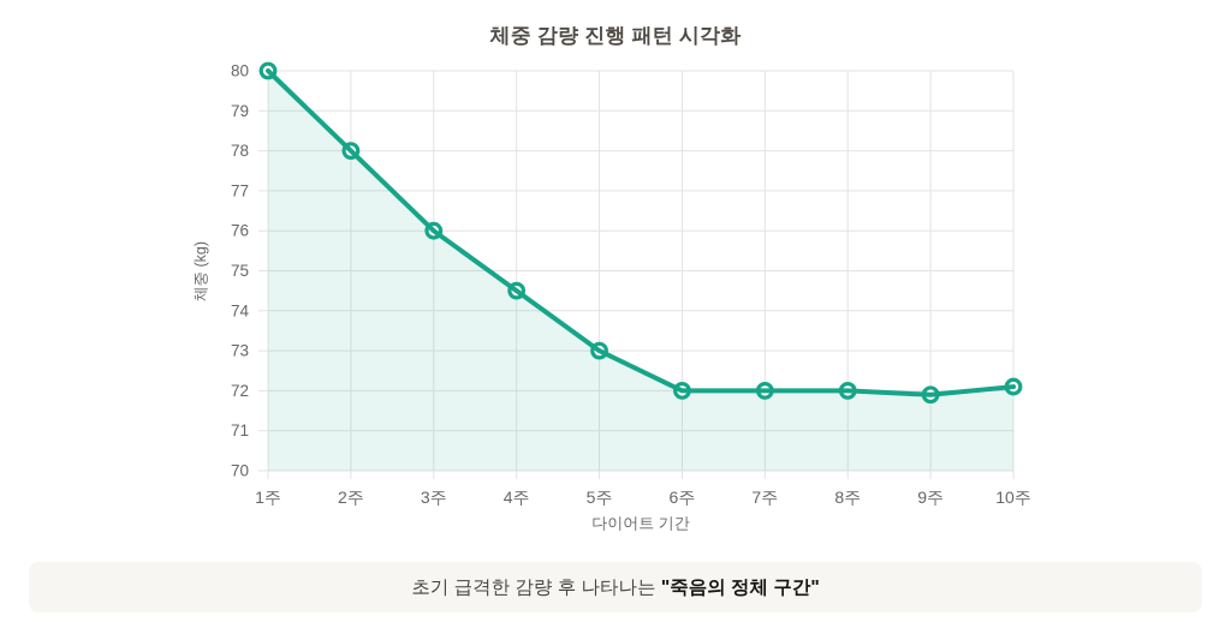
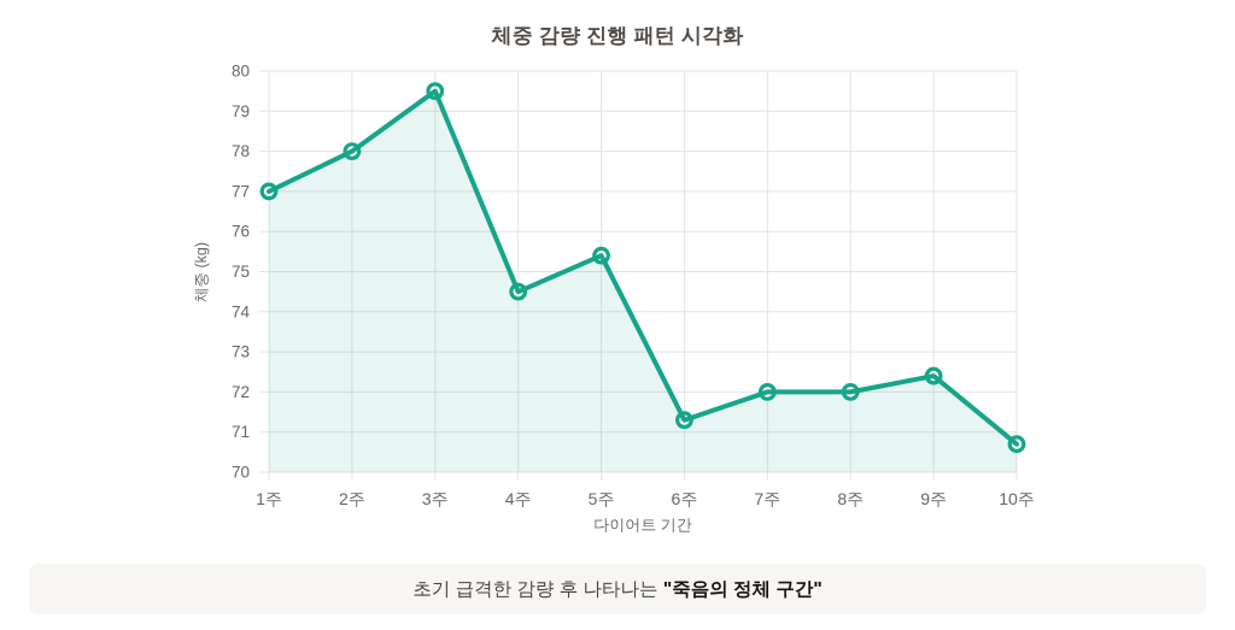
1주: 80.0 -> 77.0
3주: 76.0 -> 79.5
5주: 73.0 -> 75.4
6주: 72.0 -> 71.3
9주: 71.9 -> 72.4
10주: 72.1 -> 70.7
